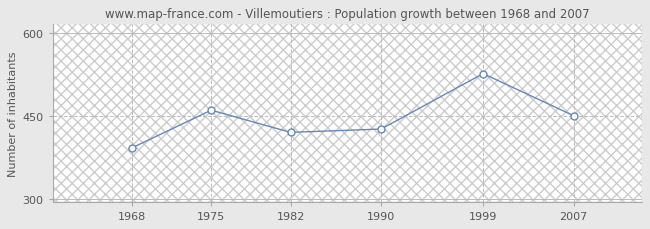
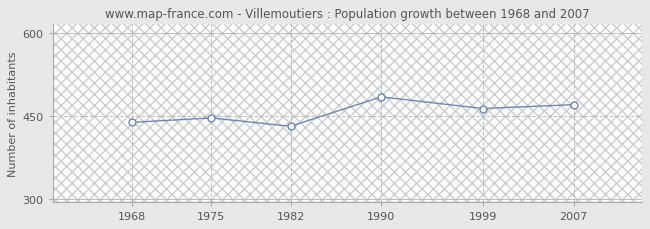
1968: 392 -> 438
1975: 460 -> 446
1982: 420 -> 431
1990: 426 -> 484
1999: 526 -> 463
2007: 450 -> 470
